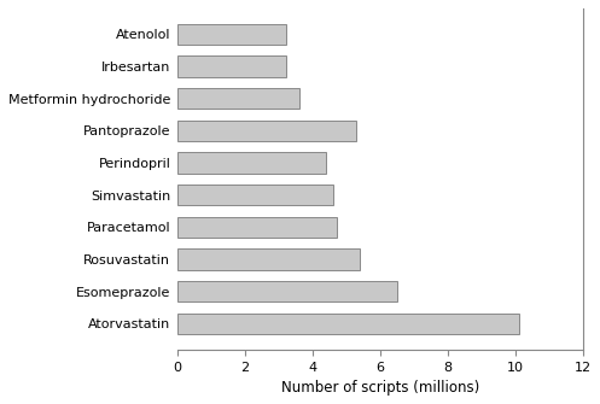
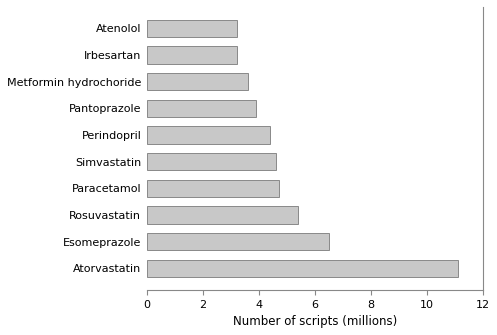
Pantoprazole: 5.3 -> 3.9
Atorvastatin: 10.1 -> 11.1
